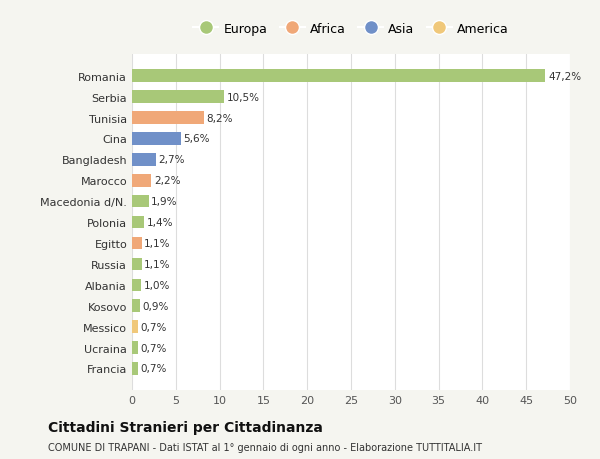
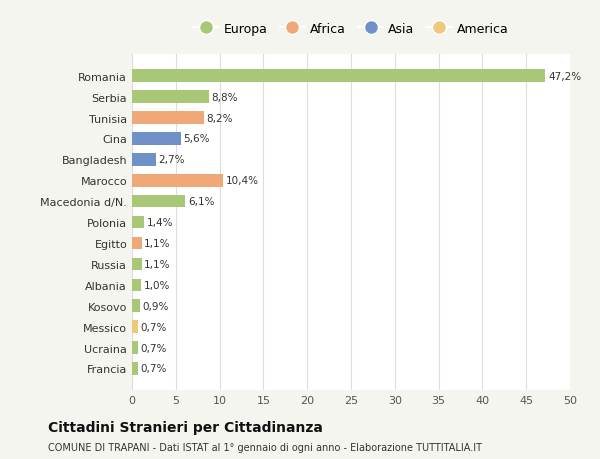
Serbia: 10,5% -> 8,8%
Marocco: 2,2% -> 10,4%
Macedonia d/N.: 1,9% -> 6,1%
